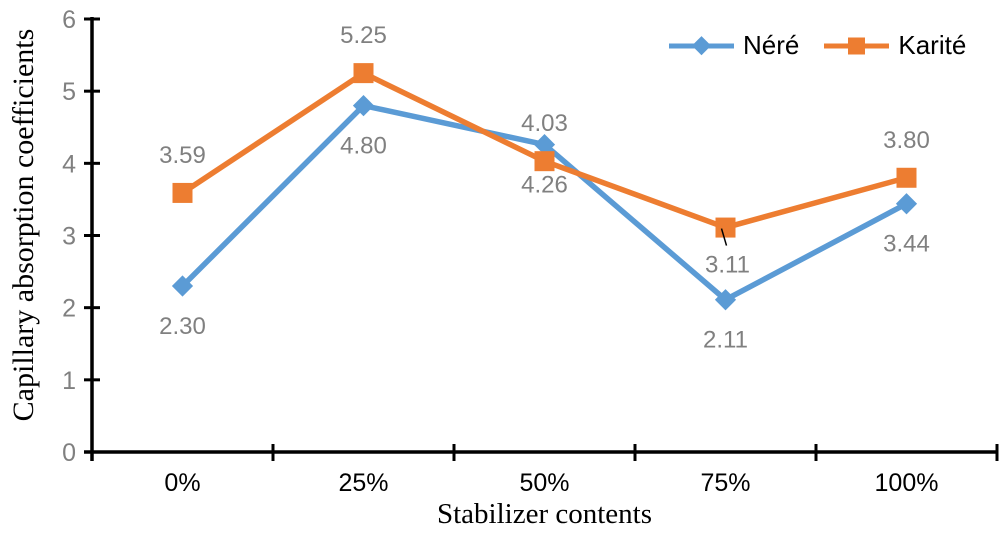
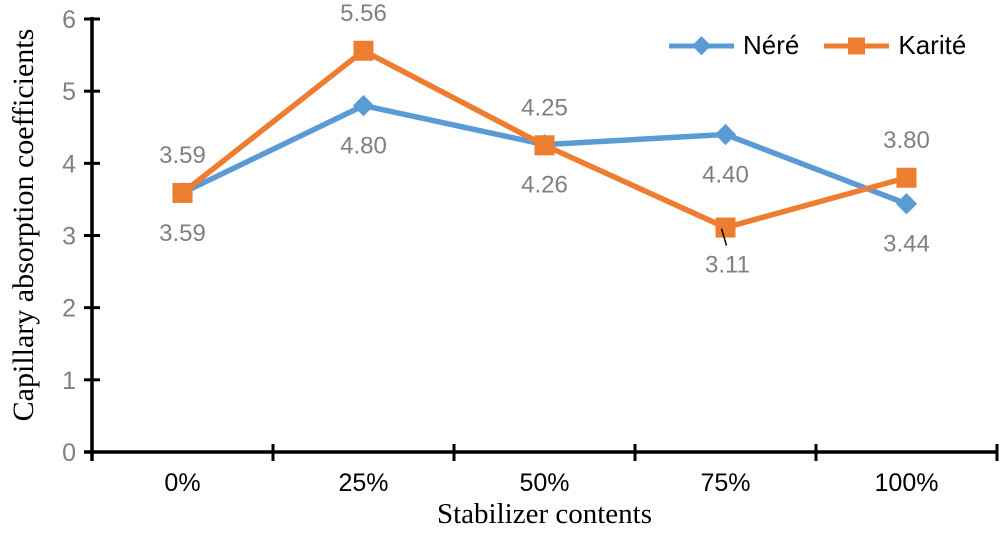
Néré/0%: 2.30 -> 3.59
Karité/25%: 5.25 -> 5.56
Karité/50%: 4.03 -> 4.25
Néré/75%: 2.11 -> 4.40
